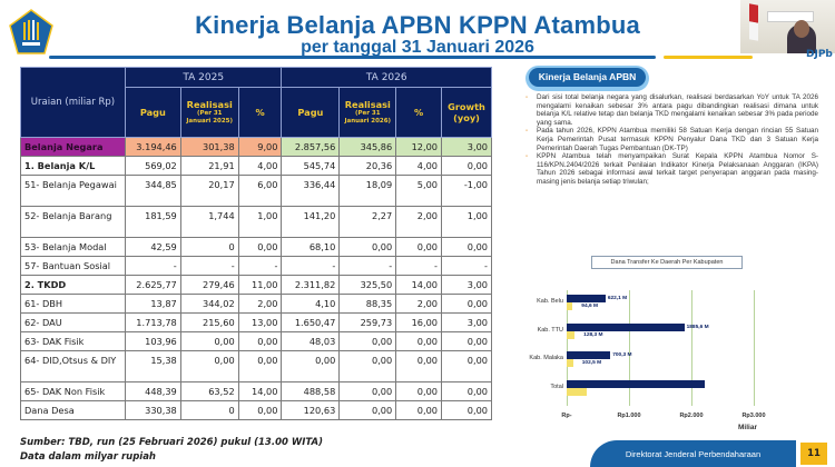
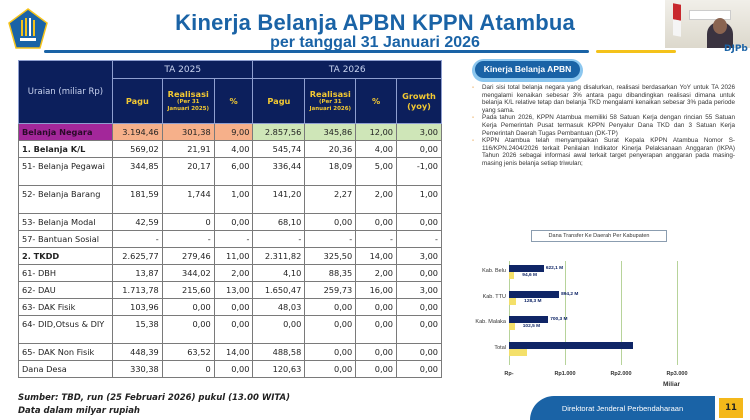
Pagu/Kab. TTU: 1885,6 -> 894,2
